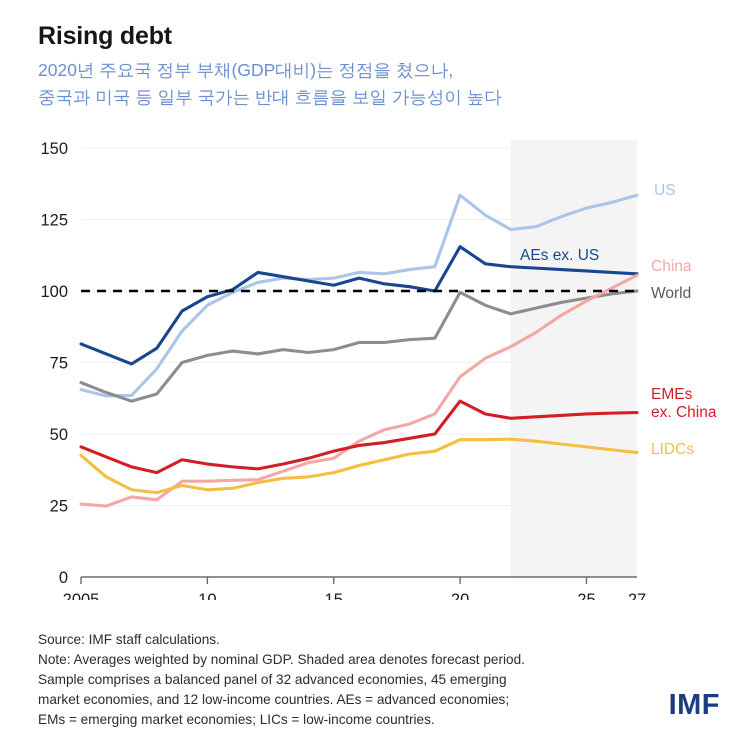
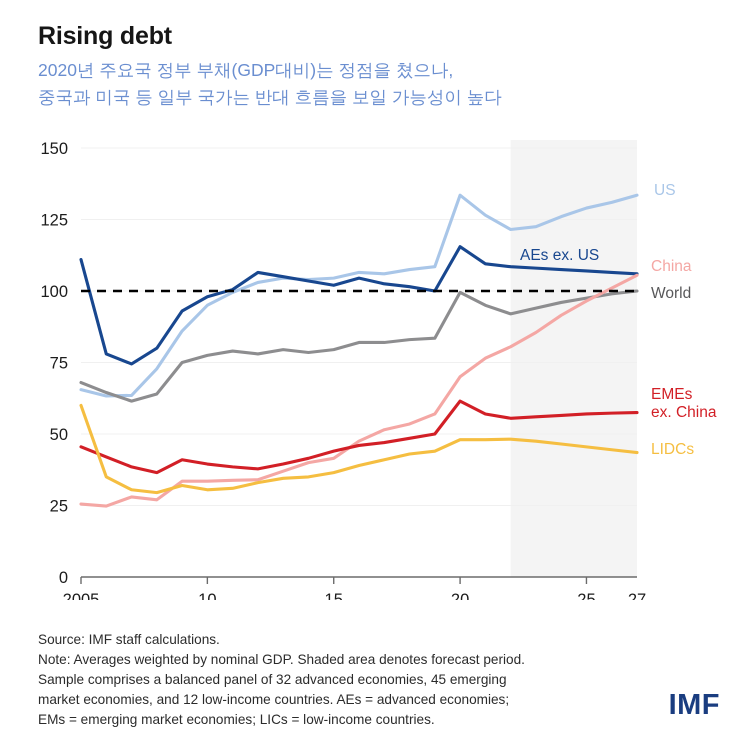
AEs ex. US/2005: 82 -> 111
LIDCs/2005: 42 -> 60
